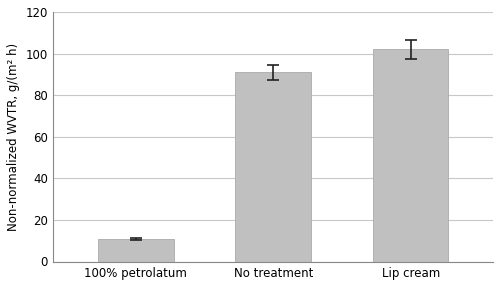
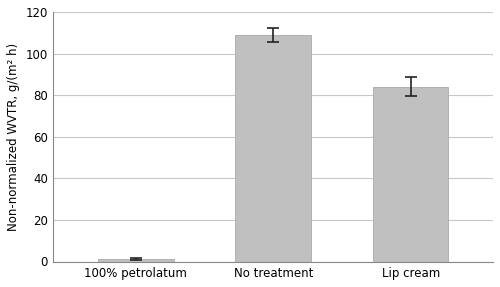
100% petrolatum: 11 -> 1
No treatment: 91 -> 109
Lip cream: 102 -> 84
